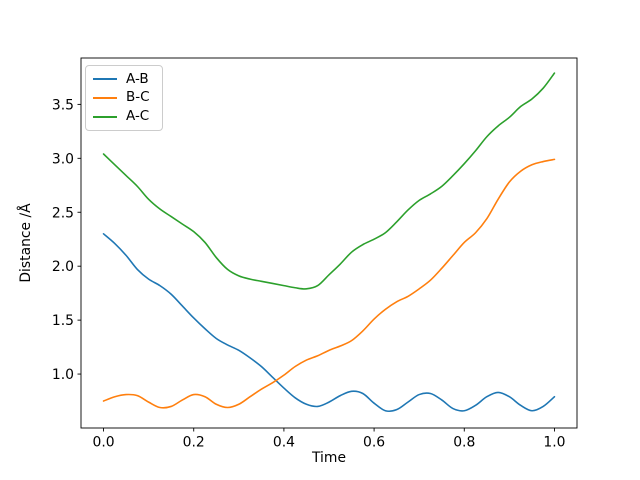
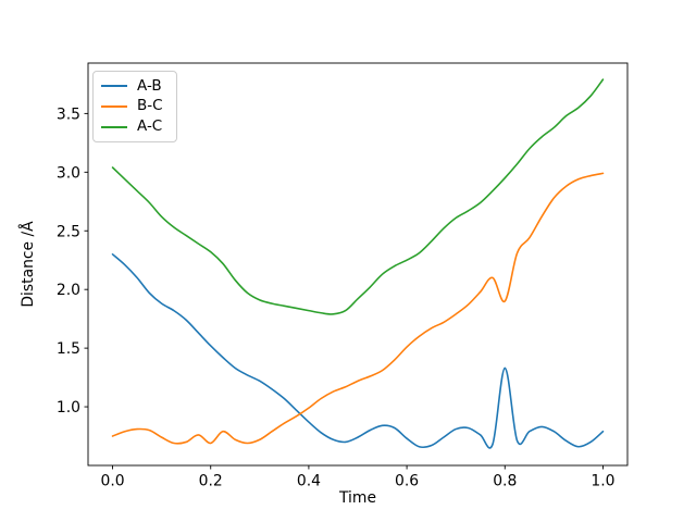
B-C/0.2: 0.81 -> 0.69
A-B/0.8: 0.66 -> 1.33
B-C/0.8: 2.22 -> 1.90
